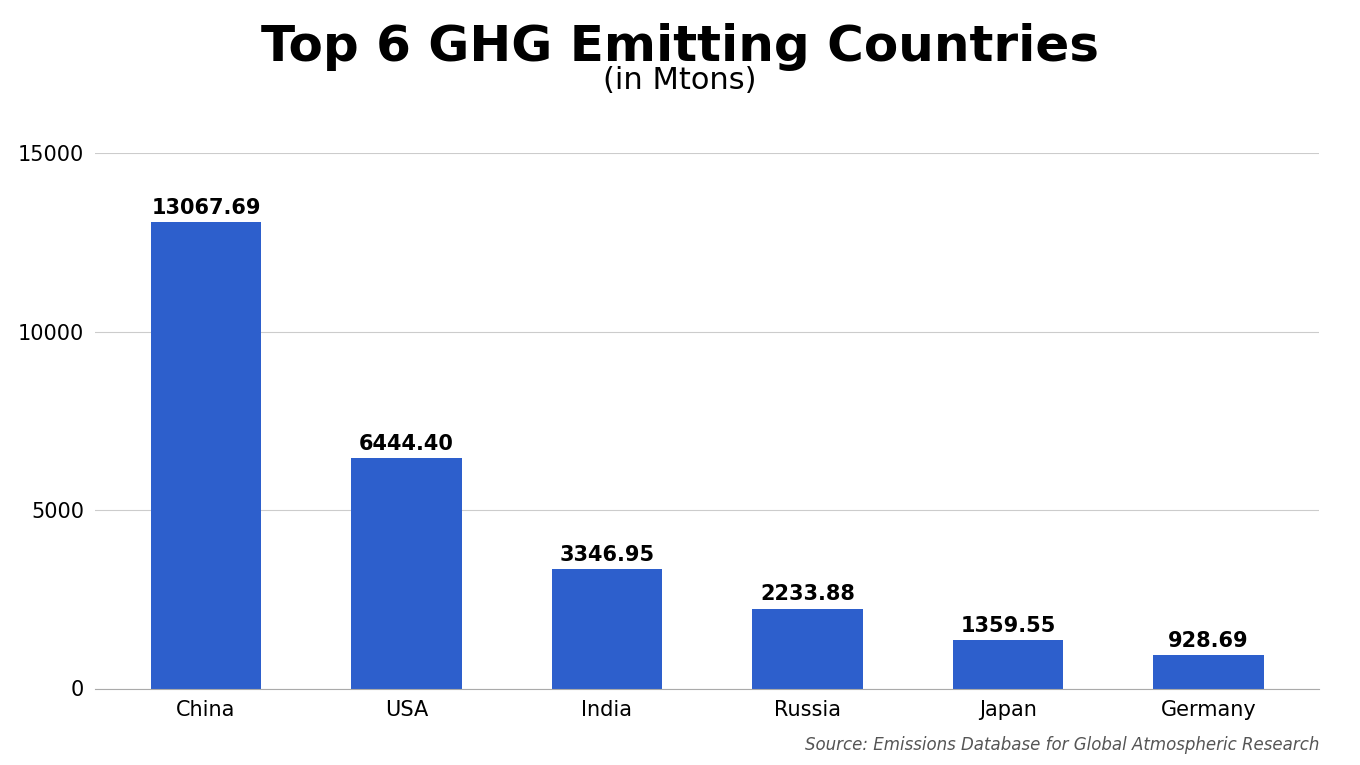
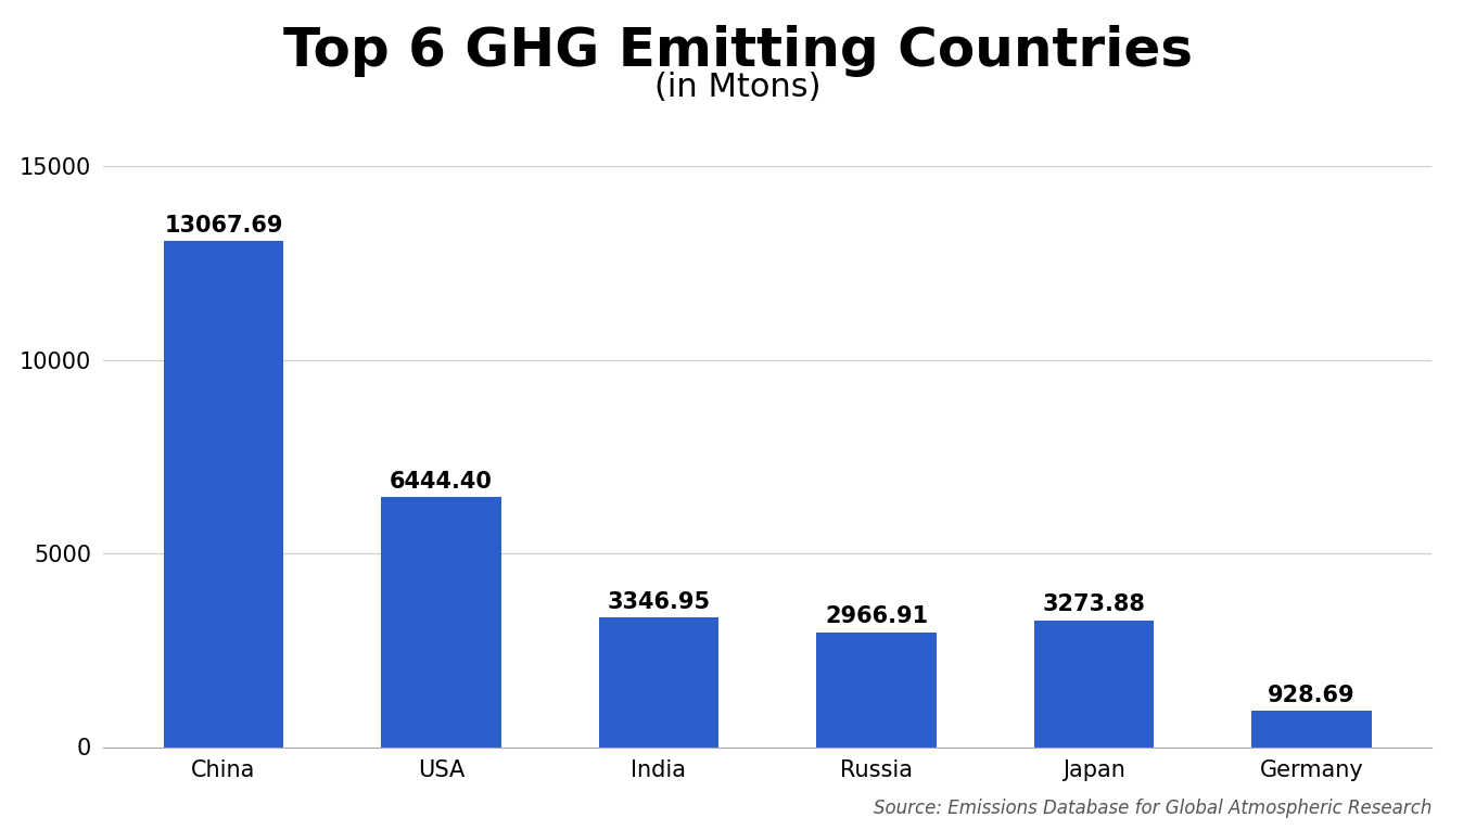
Russia: 2233.88 -> 2966.91
Japan: 1359.55 -> 3273.88
